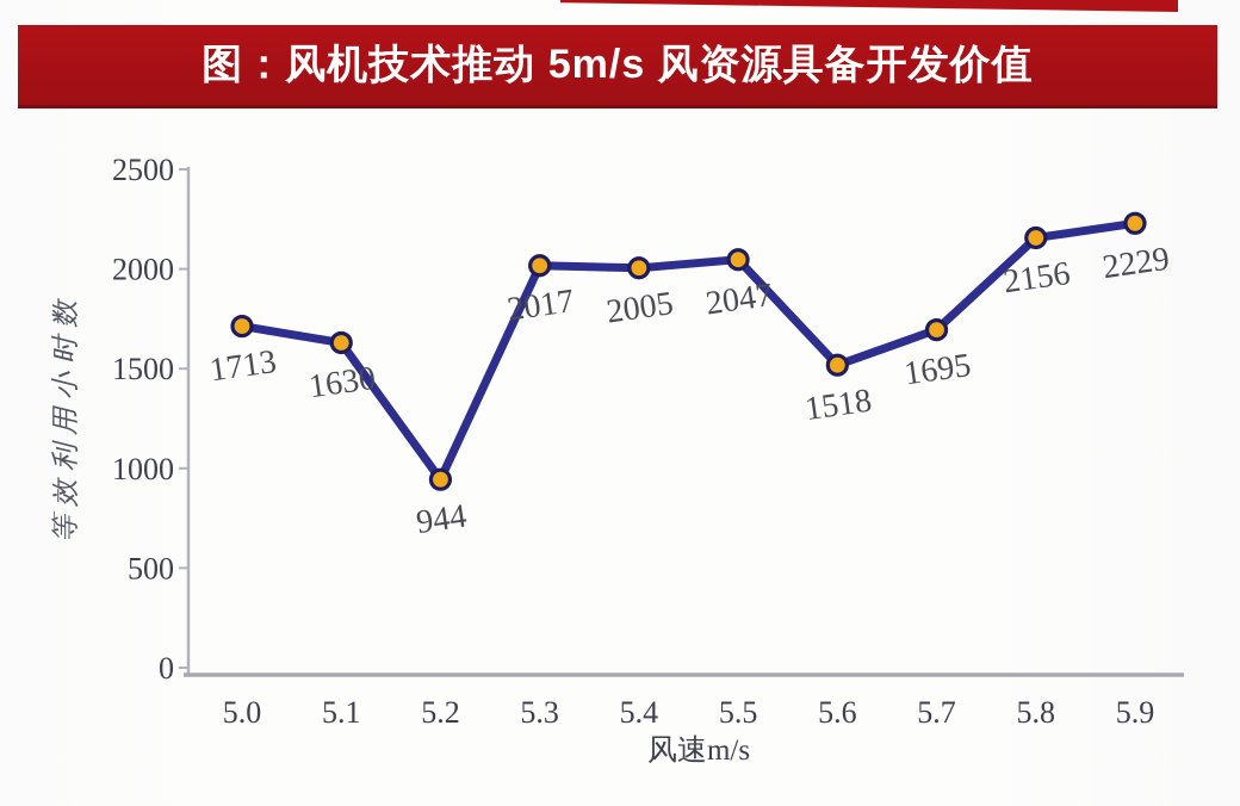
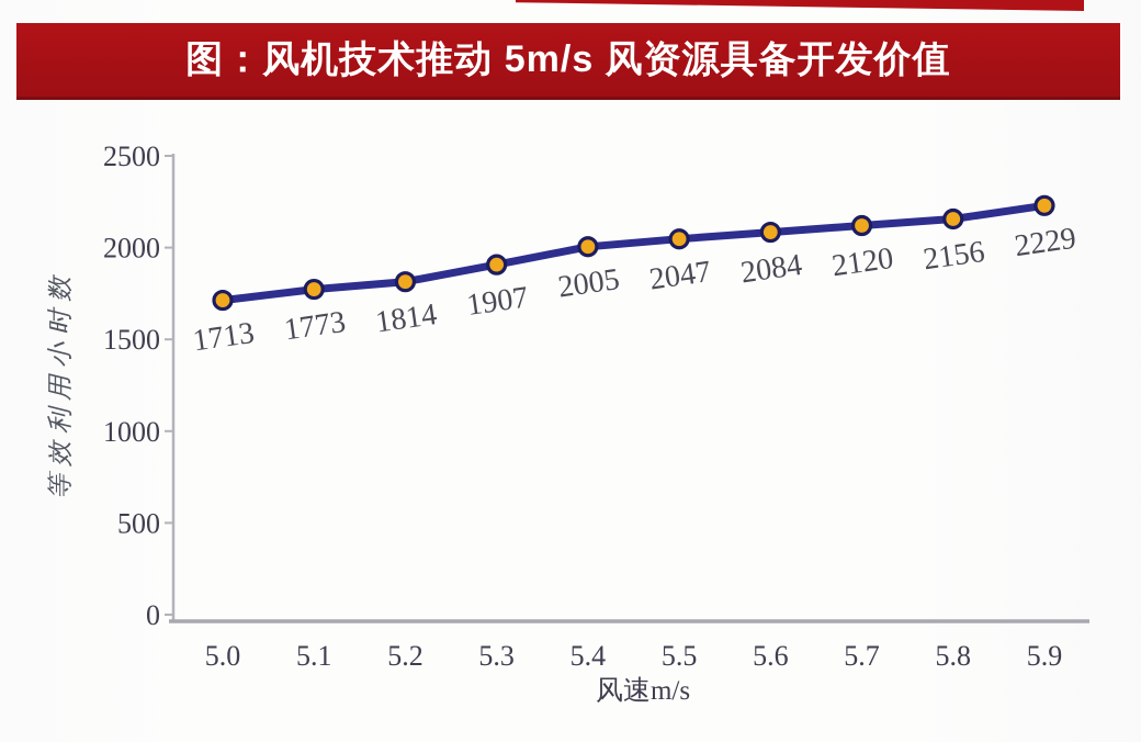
5.1: 1630 -> 1773
5.2: 944 -> 1814
5.3: 2017 -> 1907
5.6: 1518 -> 2084
5.7: 1695 -> 2120
